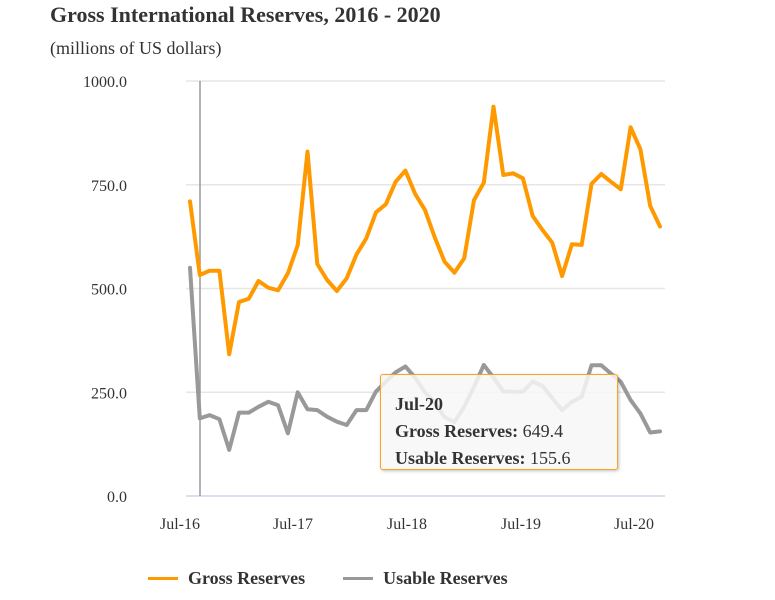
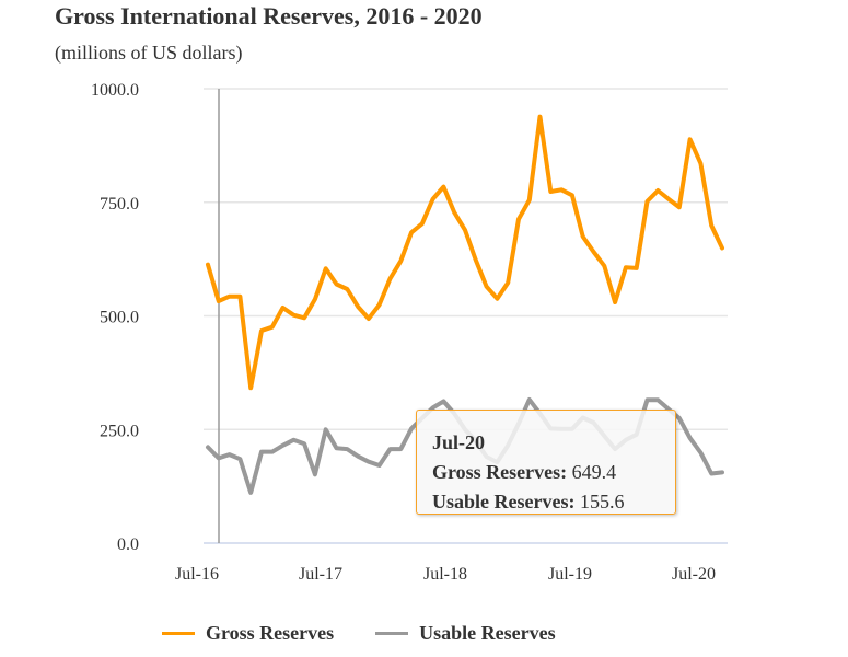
Gross Reserves/Jul-16: 710 -> 610
Usable Reserves/Jul-16: 550 -> 210
Gross Reserves/Jul-17: 830 -> 570
